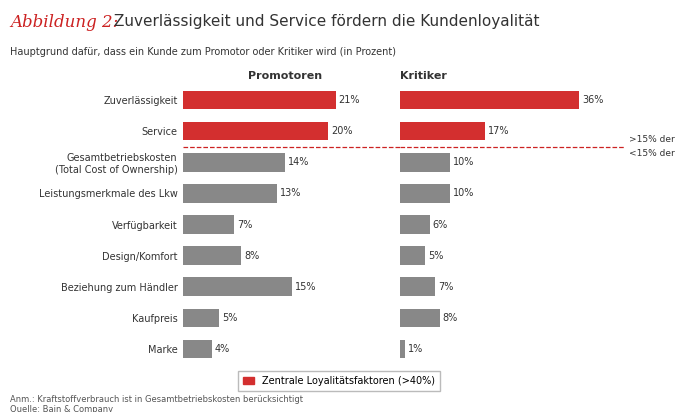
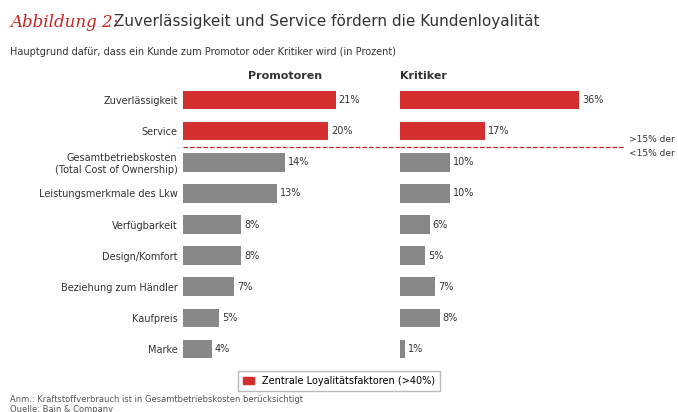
Promotoren/Verfügbarkeit: 7% -> 8%
Promotoren/Beziehung zum Händler: 15% -> 7%
